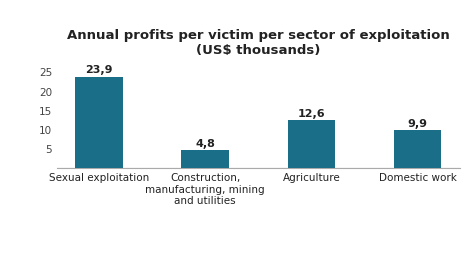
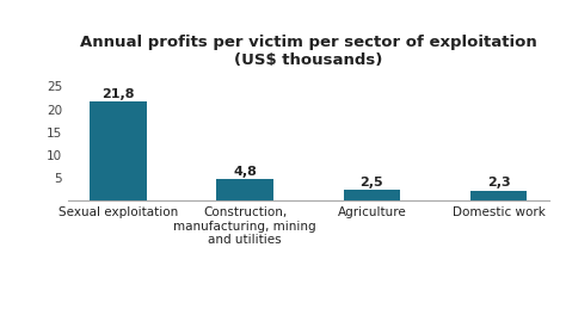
Sexual exploitation: 23,9 -> 21,8
Agriculture: 12,6 -> 2,5
Domestic work: 9,9 -> 2,3
